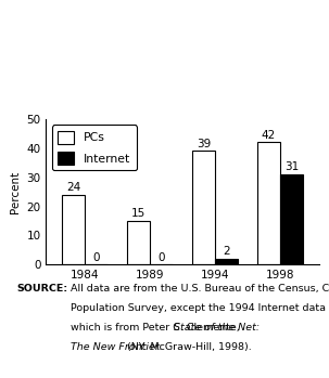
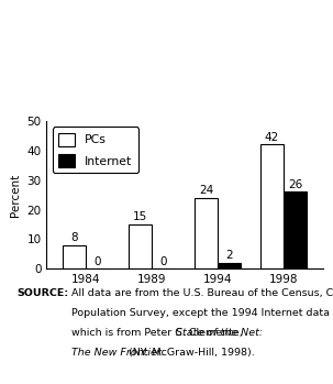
PCs/1984: 24 -> 8
PCs/1994: 39 -> 24
Internet/1998: 31 -> 26
